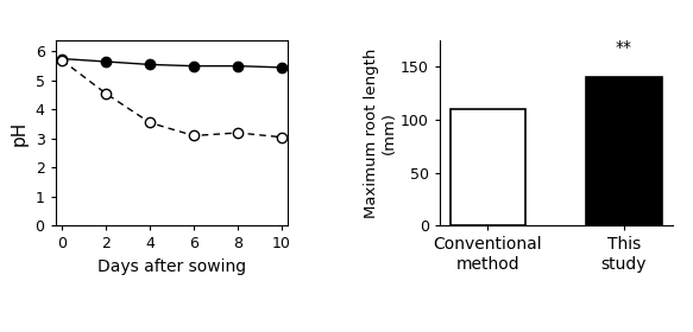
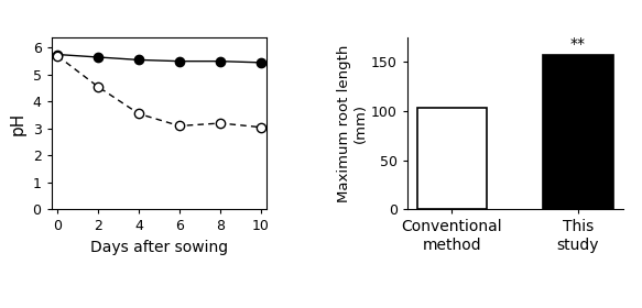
Conventional method: 110 -> 103
This study: 140 -> 157
